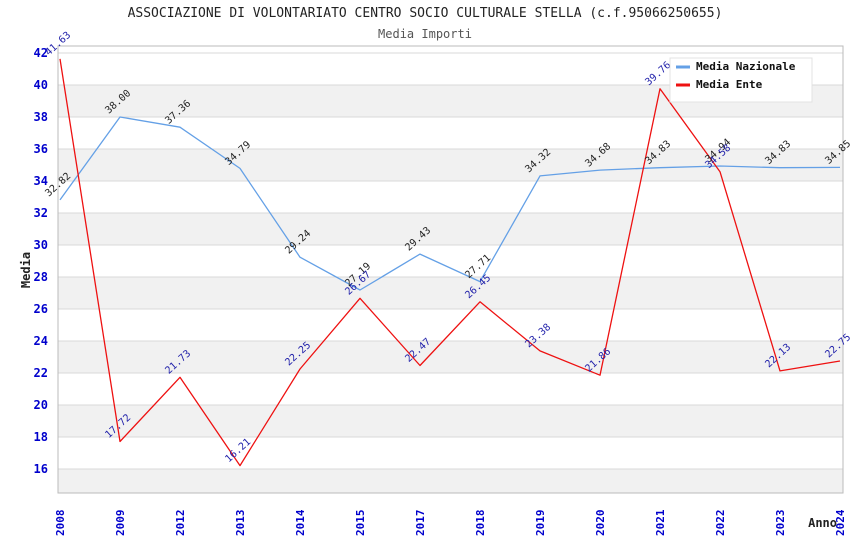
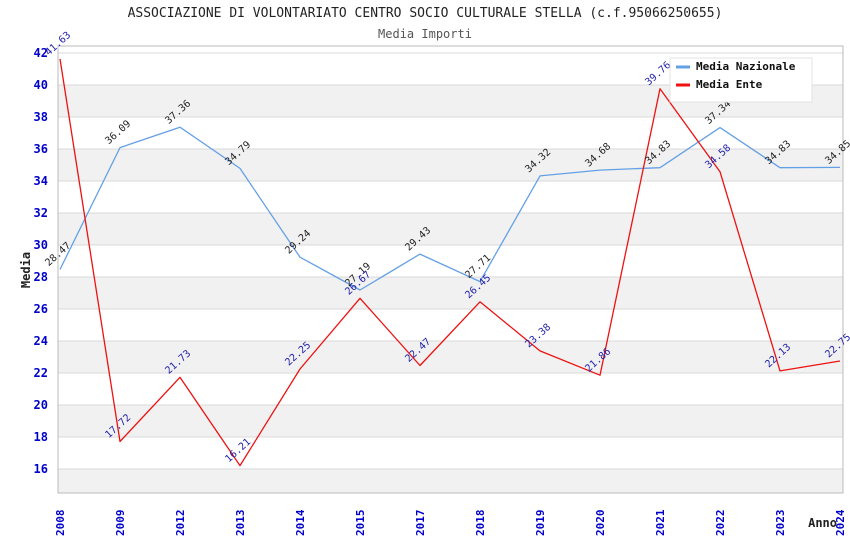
Media Nazionale/2008: 32.82 -> 28.47
Media Nazionale/2009: 38.00 -> 36.09
Media Nazionale/2022: 34.94 -> 37.34
